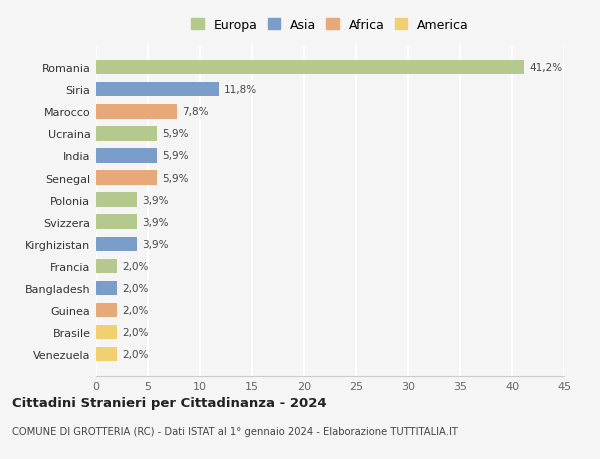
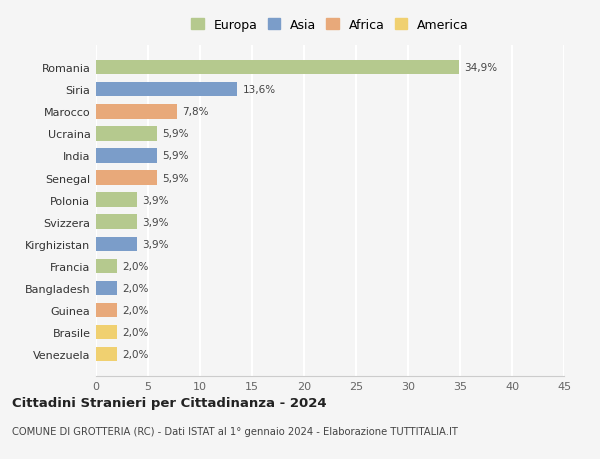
Romania: 41,2% -> 34,9%
Siria: 11,8% -> 13,6%
